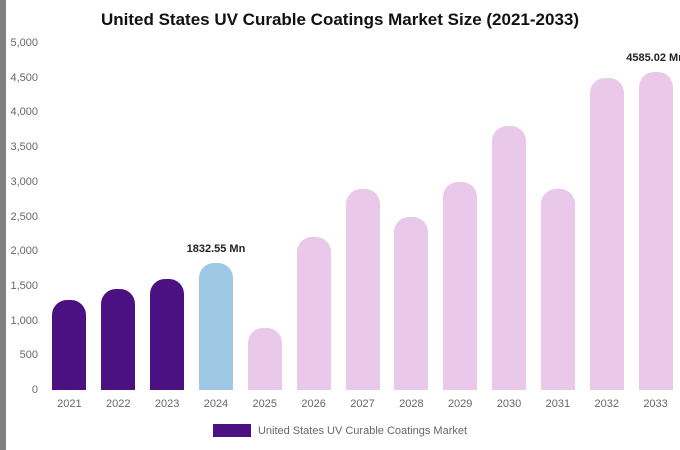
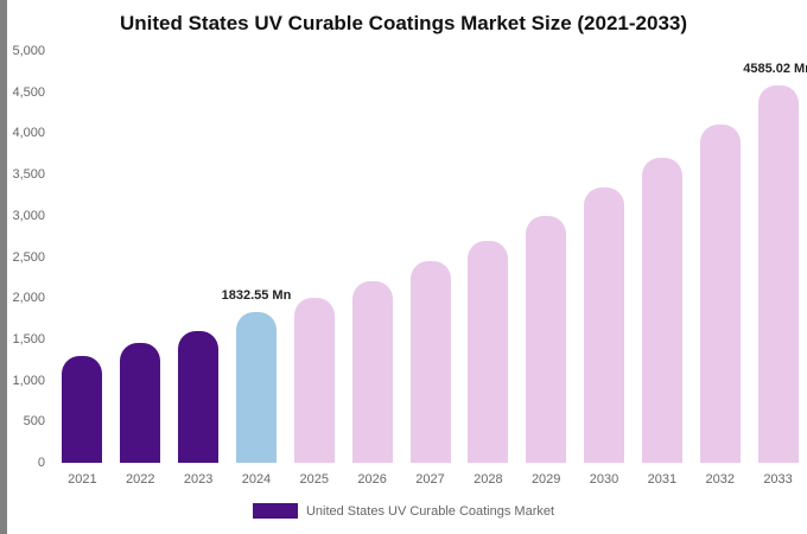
2025: 900 -> 2000
2027: 2900 -> 2400
2028: 2500 -> 2700
2030: 3800 -> 3400
2031: 2900 -> 3700
2032: 4500 -> 4100
